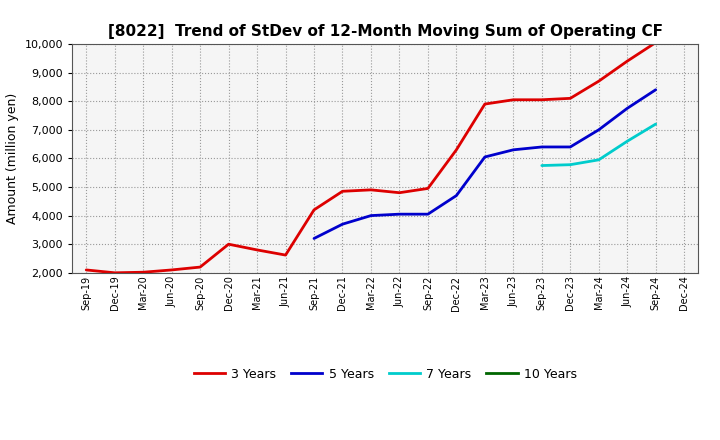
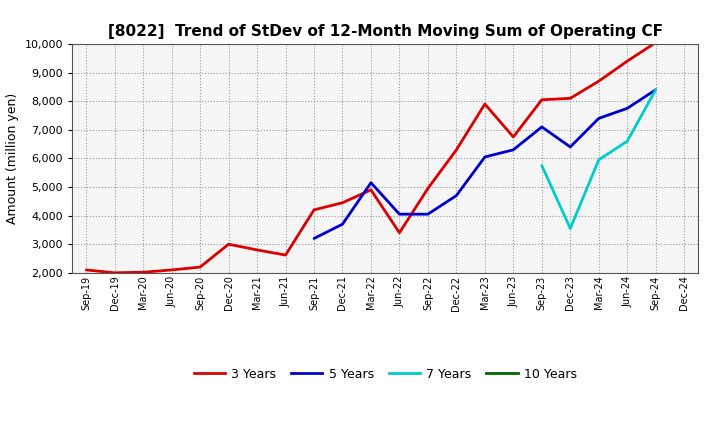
3 Years/Dec-21: 4,850 -> 4,450
5 Years/Mar-22: 4,000 -> 5,150
3 Years/Jun-22: 4,800 -> 3,400
3 Years/Jun-23: 8,050 -> 6,750
5 Years/Sep-23: 6,400 -> 7,100
7 Years/Dec-23: 5,780 -> 3,550
5 Years/Mar-24: 7,000 -> 7,400
7 Years/Sep-24: 7,200 -> 8,400
